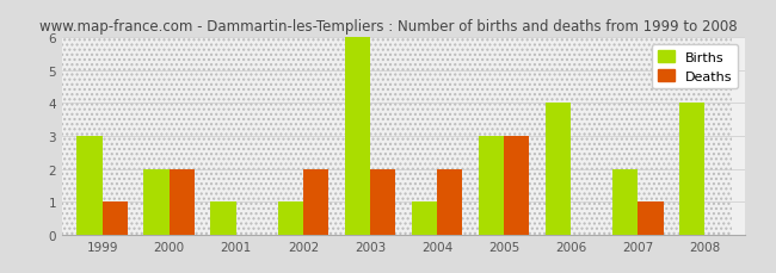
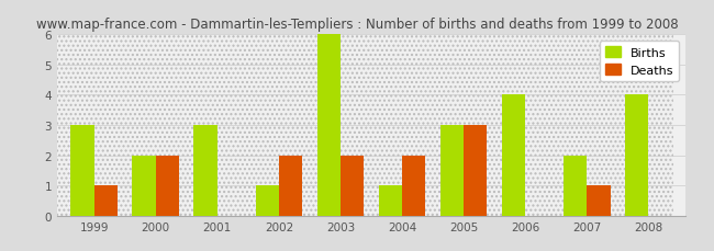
Births/2001: 1 -> 3
